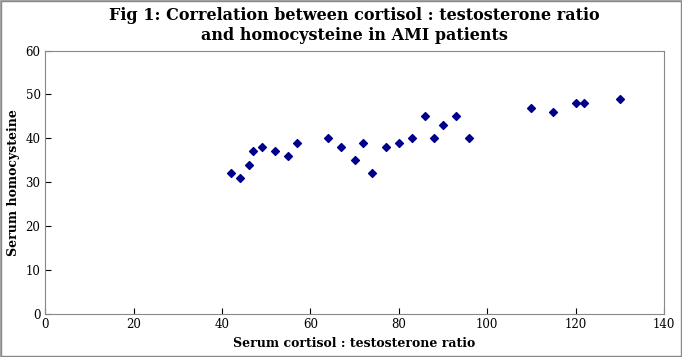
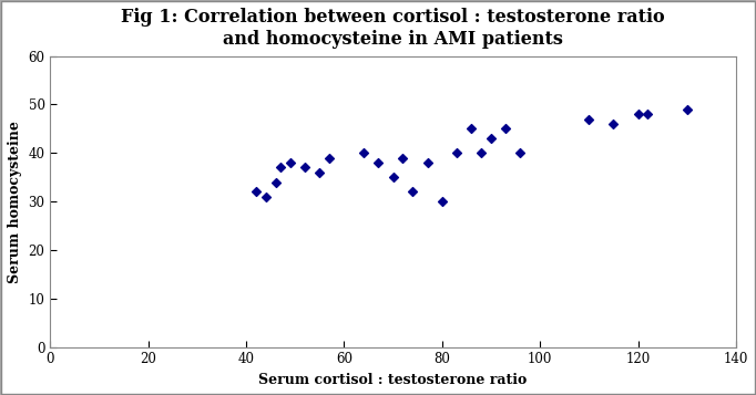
80: 39 -> 30
